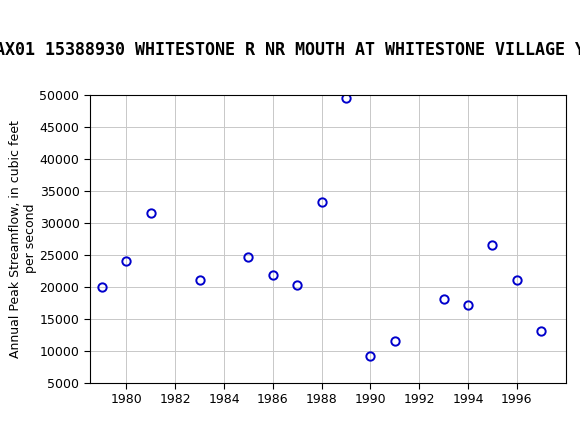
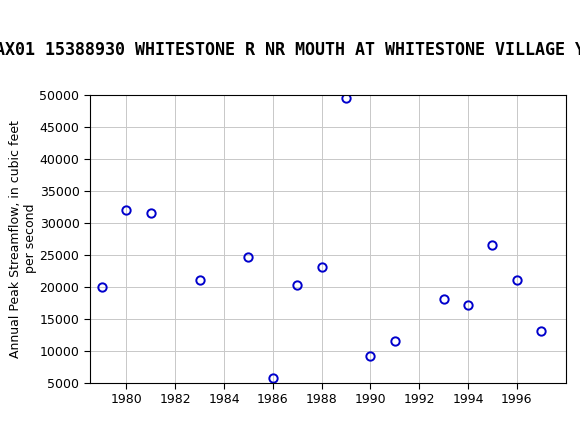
1980: 24000 -> 32000
1986: 21800 -> 5800
1988: 33200 -> 23000
